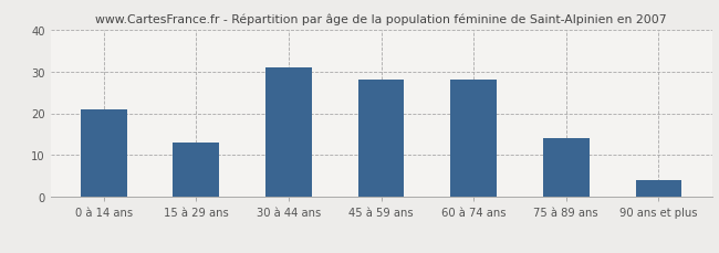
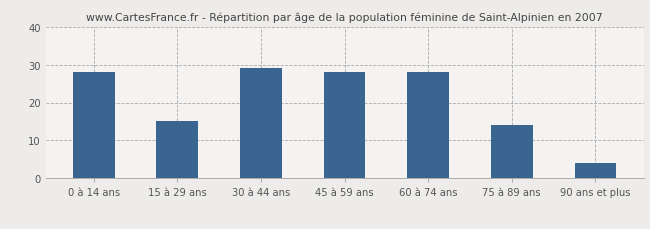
0 à 14 ans: 21 -> 28
15 à 29 ans: 13 -> 15
30 à 44 ans: 31 -> 29
